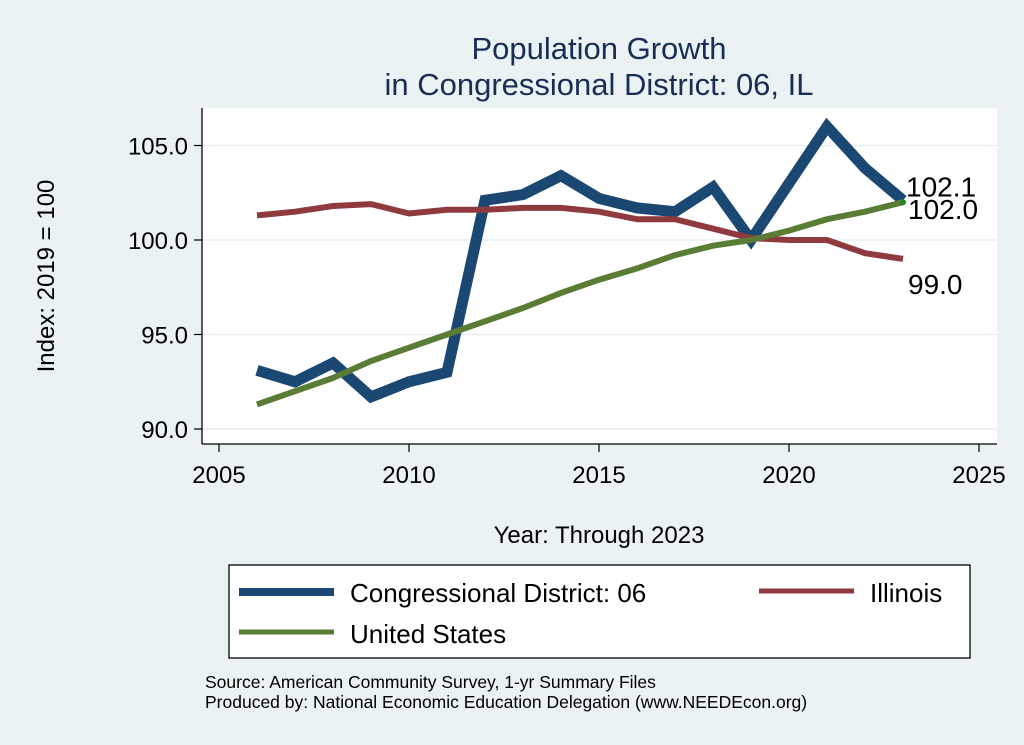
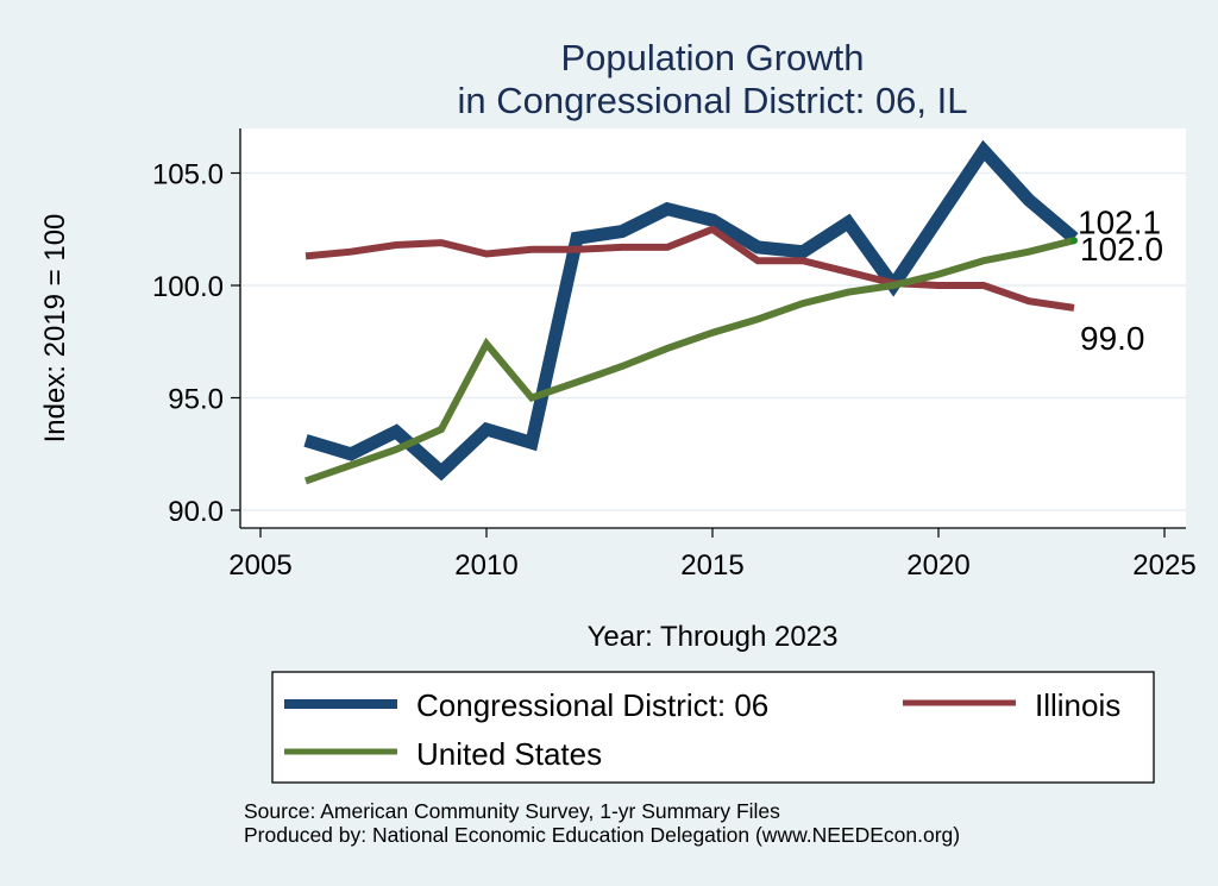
Congressional District: 06/2010: 92.5 -> 93.6
United States/2010: 94.3 -> 97.4
Congressional District: 06/2015: 102.2 -> 102.9
Illinois/2015: 101.5 -> 102.5
